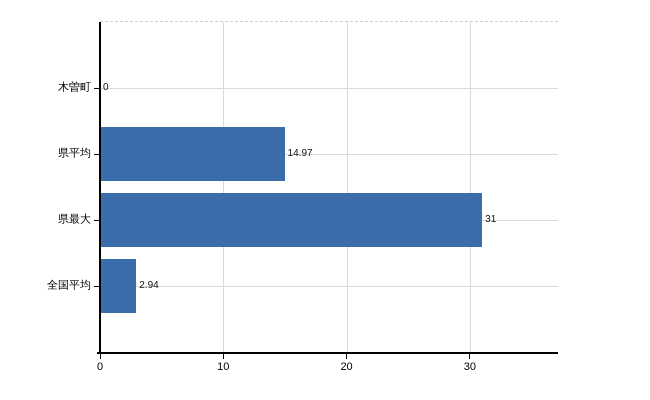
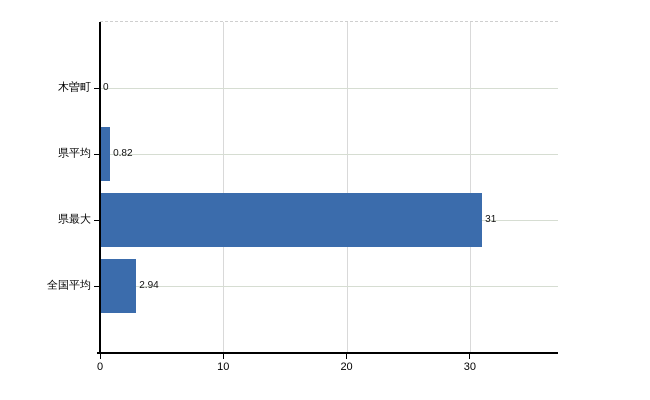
県平均: 14.97 -> 0.82
